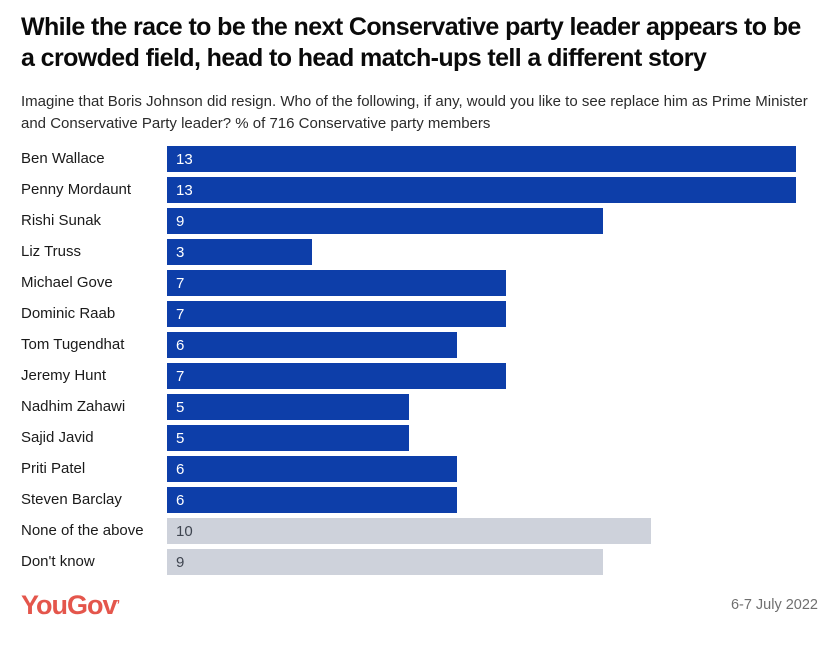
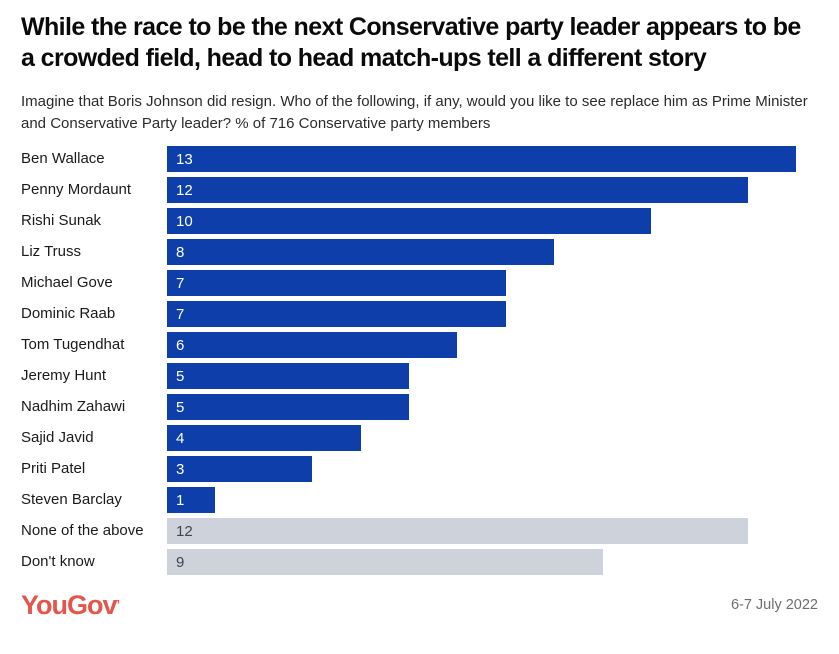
Penny Mordaunt: 13 -> 12
Rishi Sunak: 9 -> 10
Liz Truss: 3 -> 8
Jeremy Hunt: 7 -> 5
Sajid Javid: 5 -> 4
Priti Patel: 6 -> 3
Steven Barclay: 6 -> 1
None of the above: 10 -> 12
